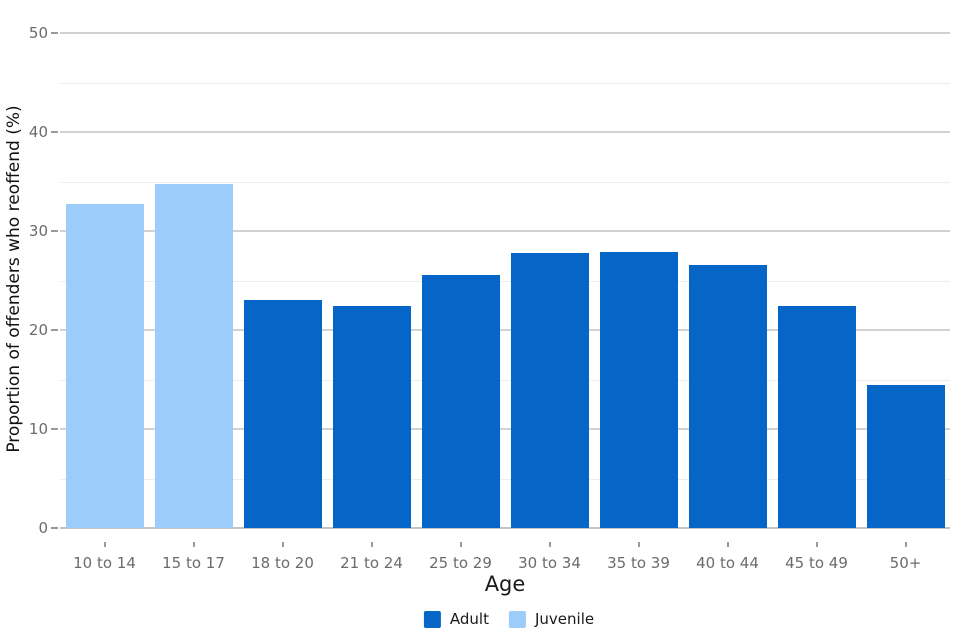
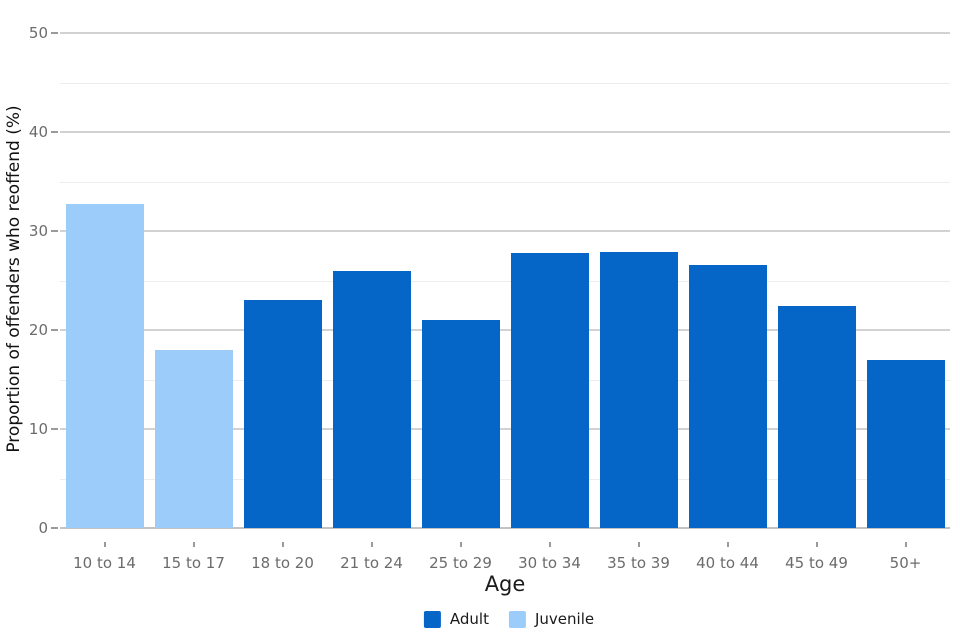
15 to 17: 35 -> 18
21 to 24: 22 -> 26
25 to 29: 26 -> 21
50+: 14 -> 17
